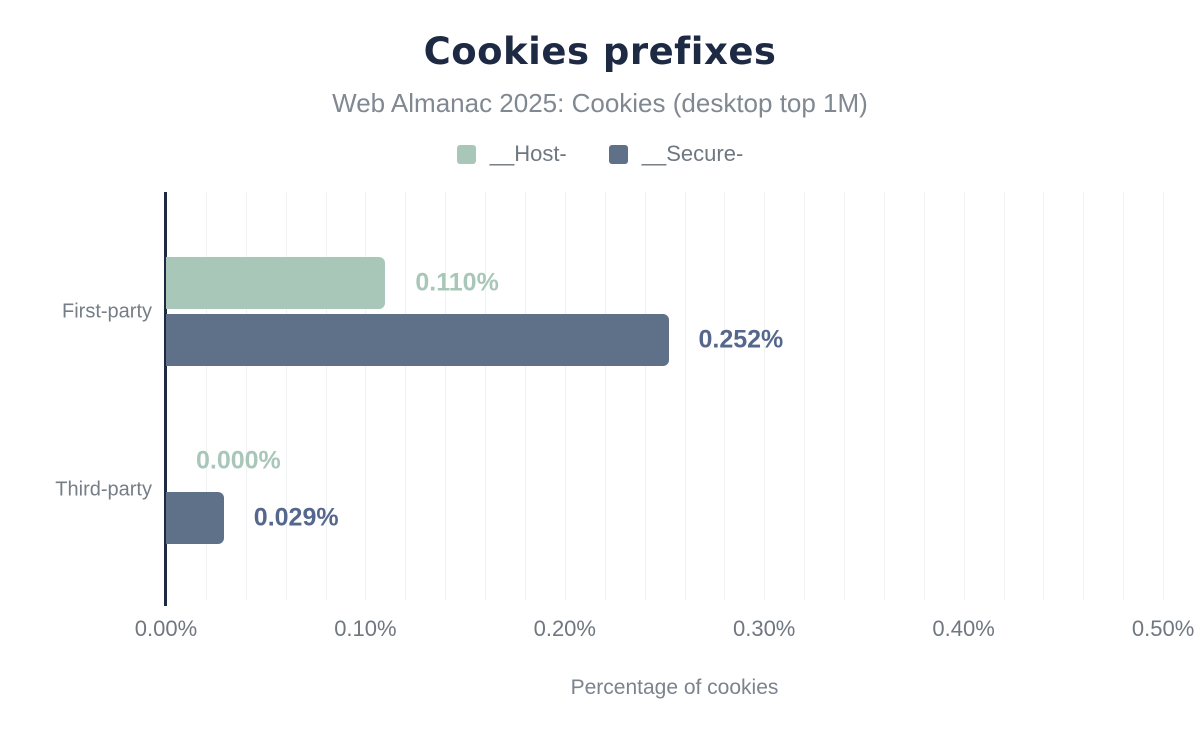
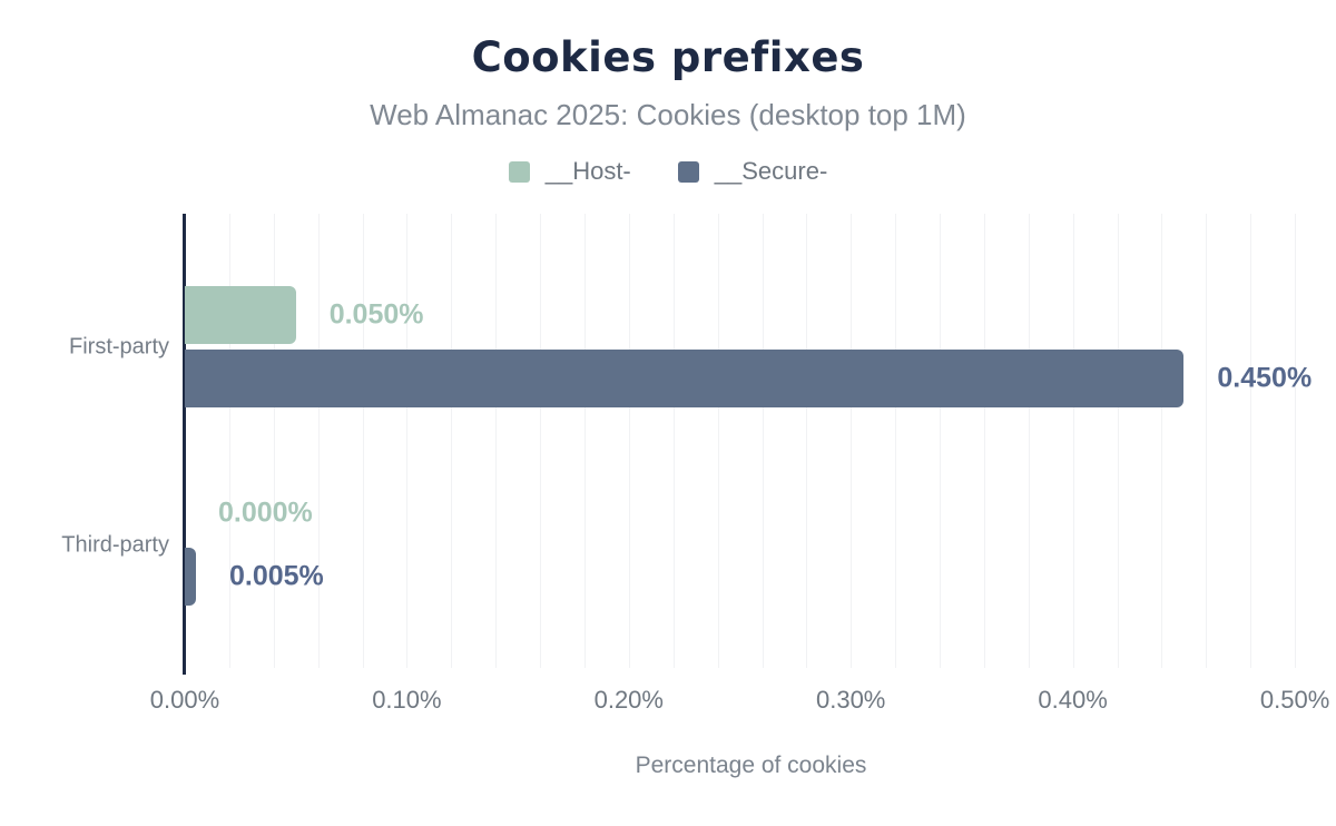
__Host-/First-party: 0.110% -> 0.050%
__Secure-/First-party: 0.252% -> 0.450%
__Secure-/Third-party: 0.029% -> 0.005%
